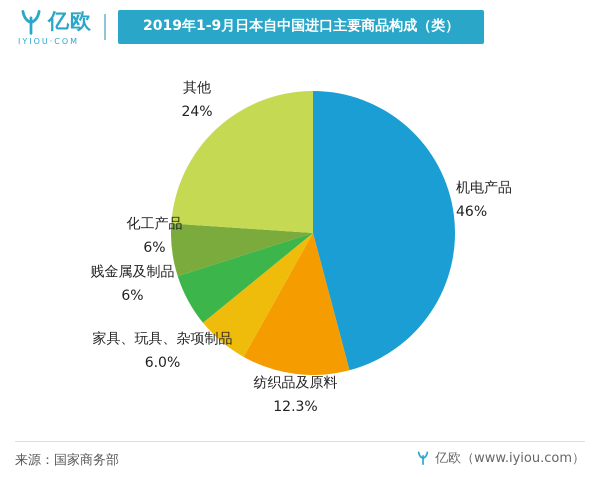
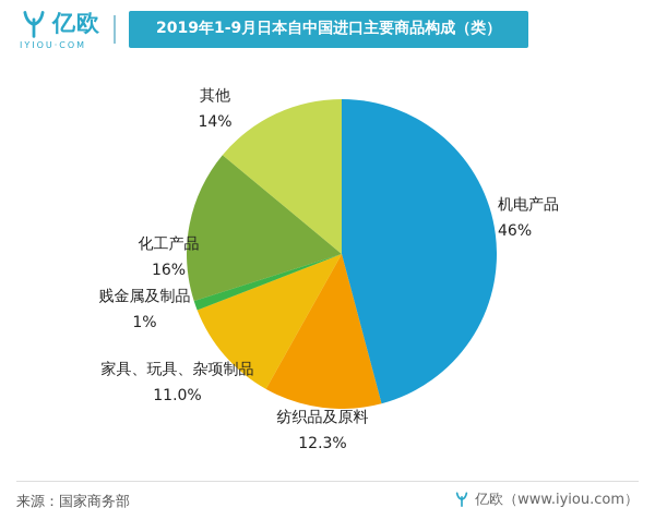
家具、玩具、杂项制品: 6.0% -> 11.0%
贱金属及制品: 6% -> 1%
化工产品: 6% -> 16%
其他: 24% -> 14%
